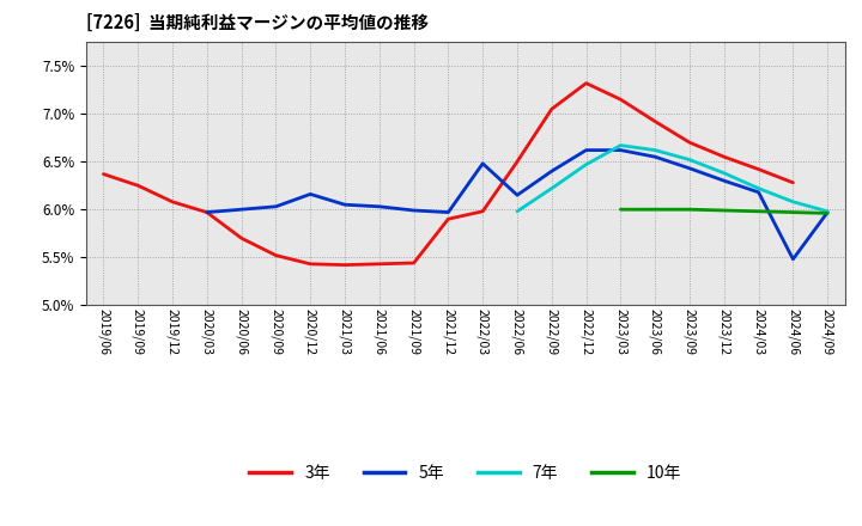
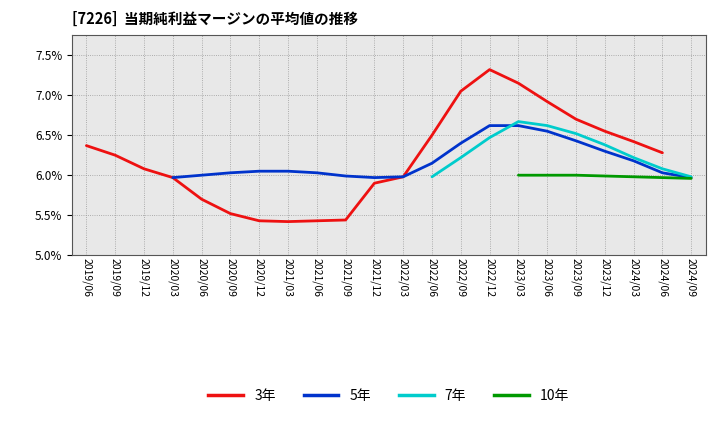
5年/2020/12: 6.16% -> 6.05%
5年/2022/03: 6.48% -> 5.98%
5年/2024/06: 5.48% -> 6.03%
